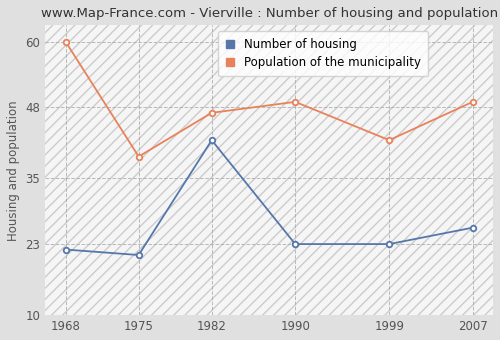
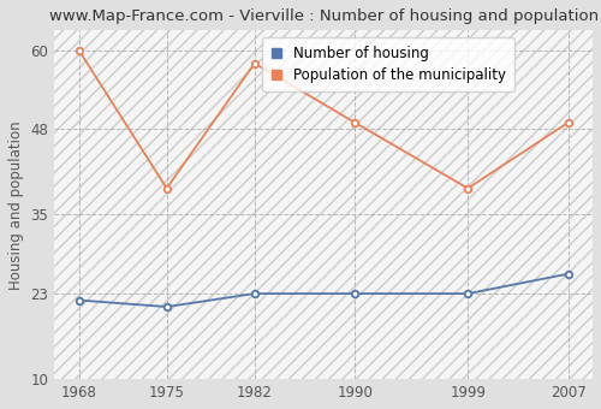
Number of housing/1982: 42 -> 23
Population of the municipality/1982: 47 -> 58
Population of the municipality/1999: 42 -> 39
